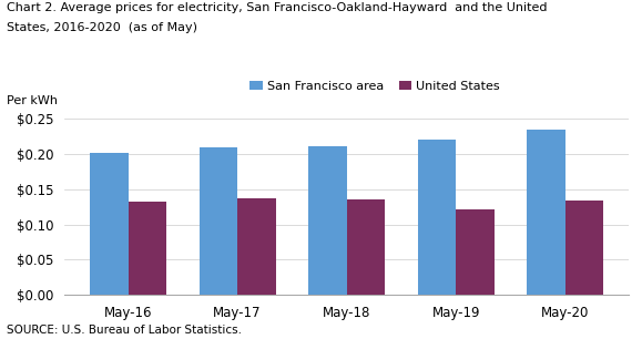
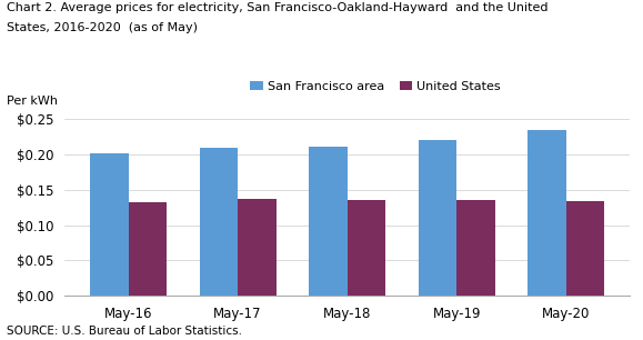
United States/May-19: $0.122 -> $0.136
